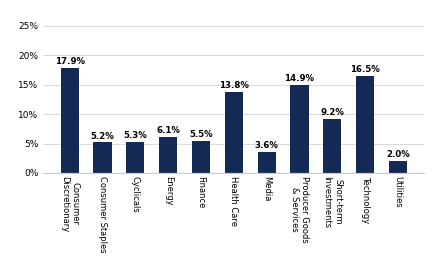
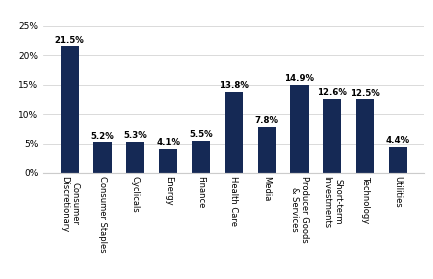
Consumer Discretionary: 17.9% -> 21.5%
Energy: 6.1% -> 4.1%
Media: 3.6% -> 7.8%
Short-term Investments: 9.2% -> 12.6%
Technology: 16.5% -> 12.5%
Utilities: 2.0% -> 4.4%
